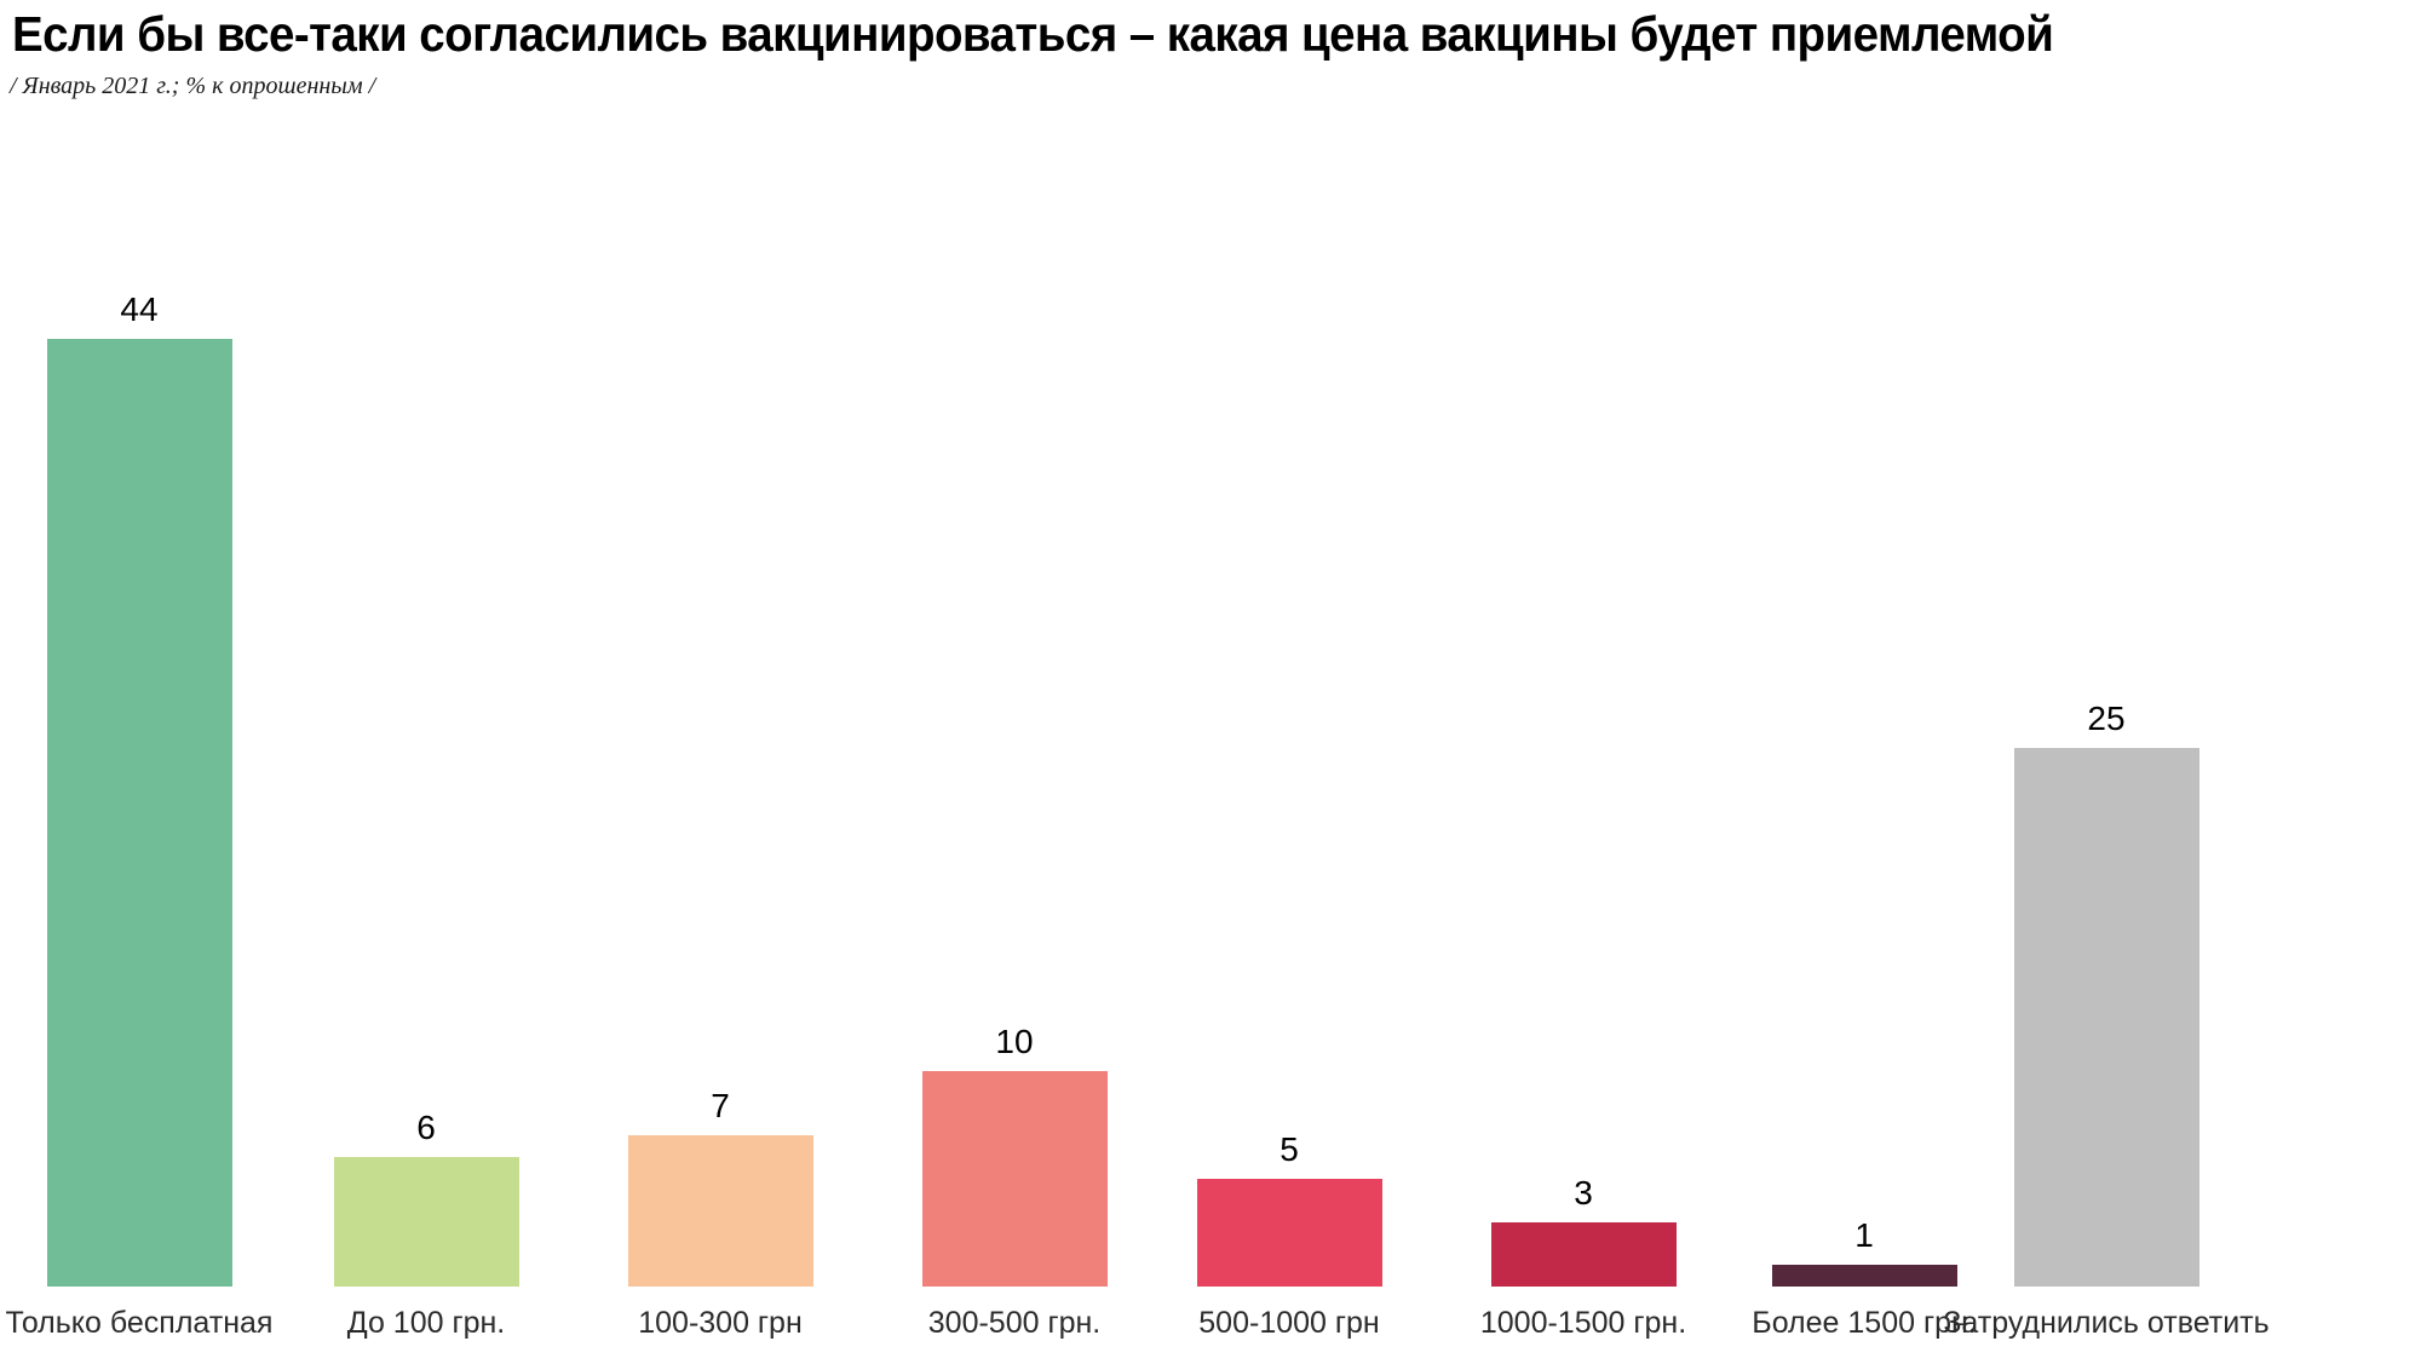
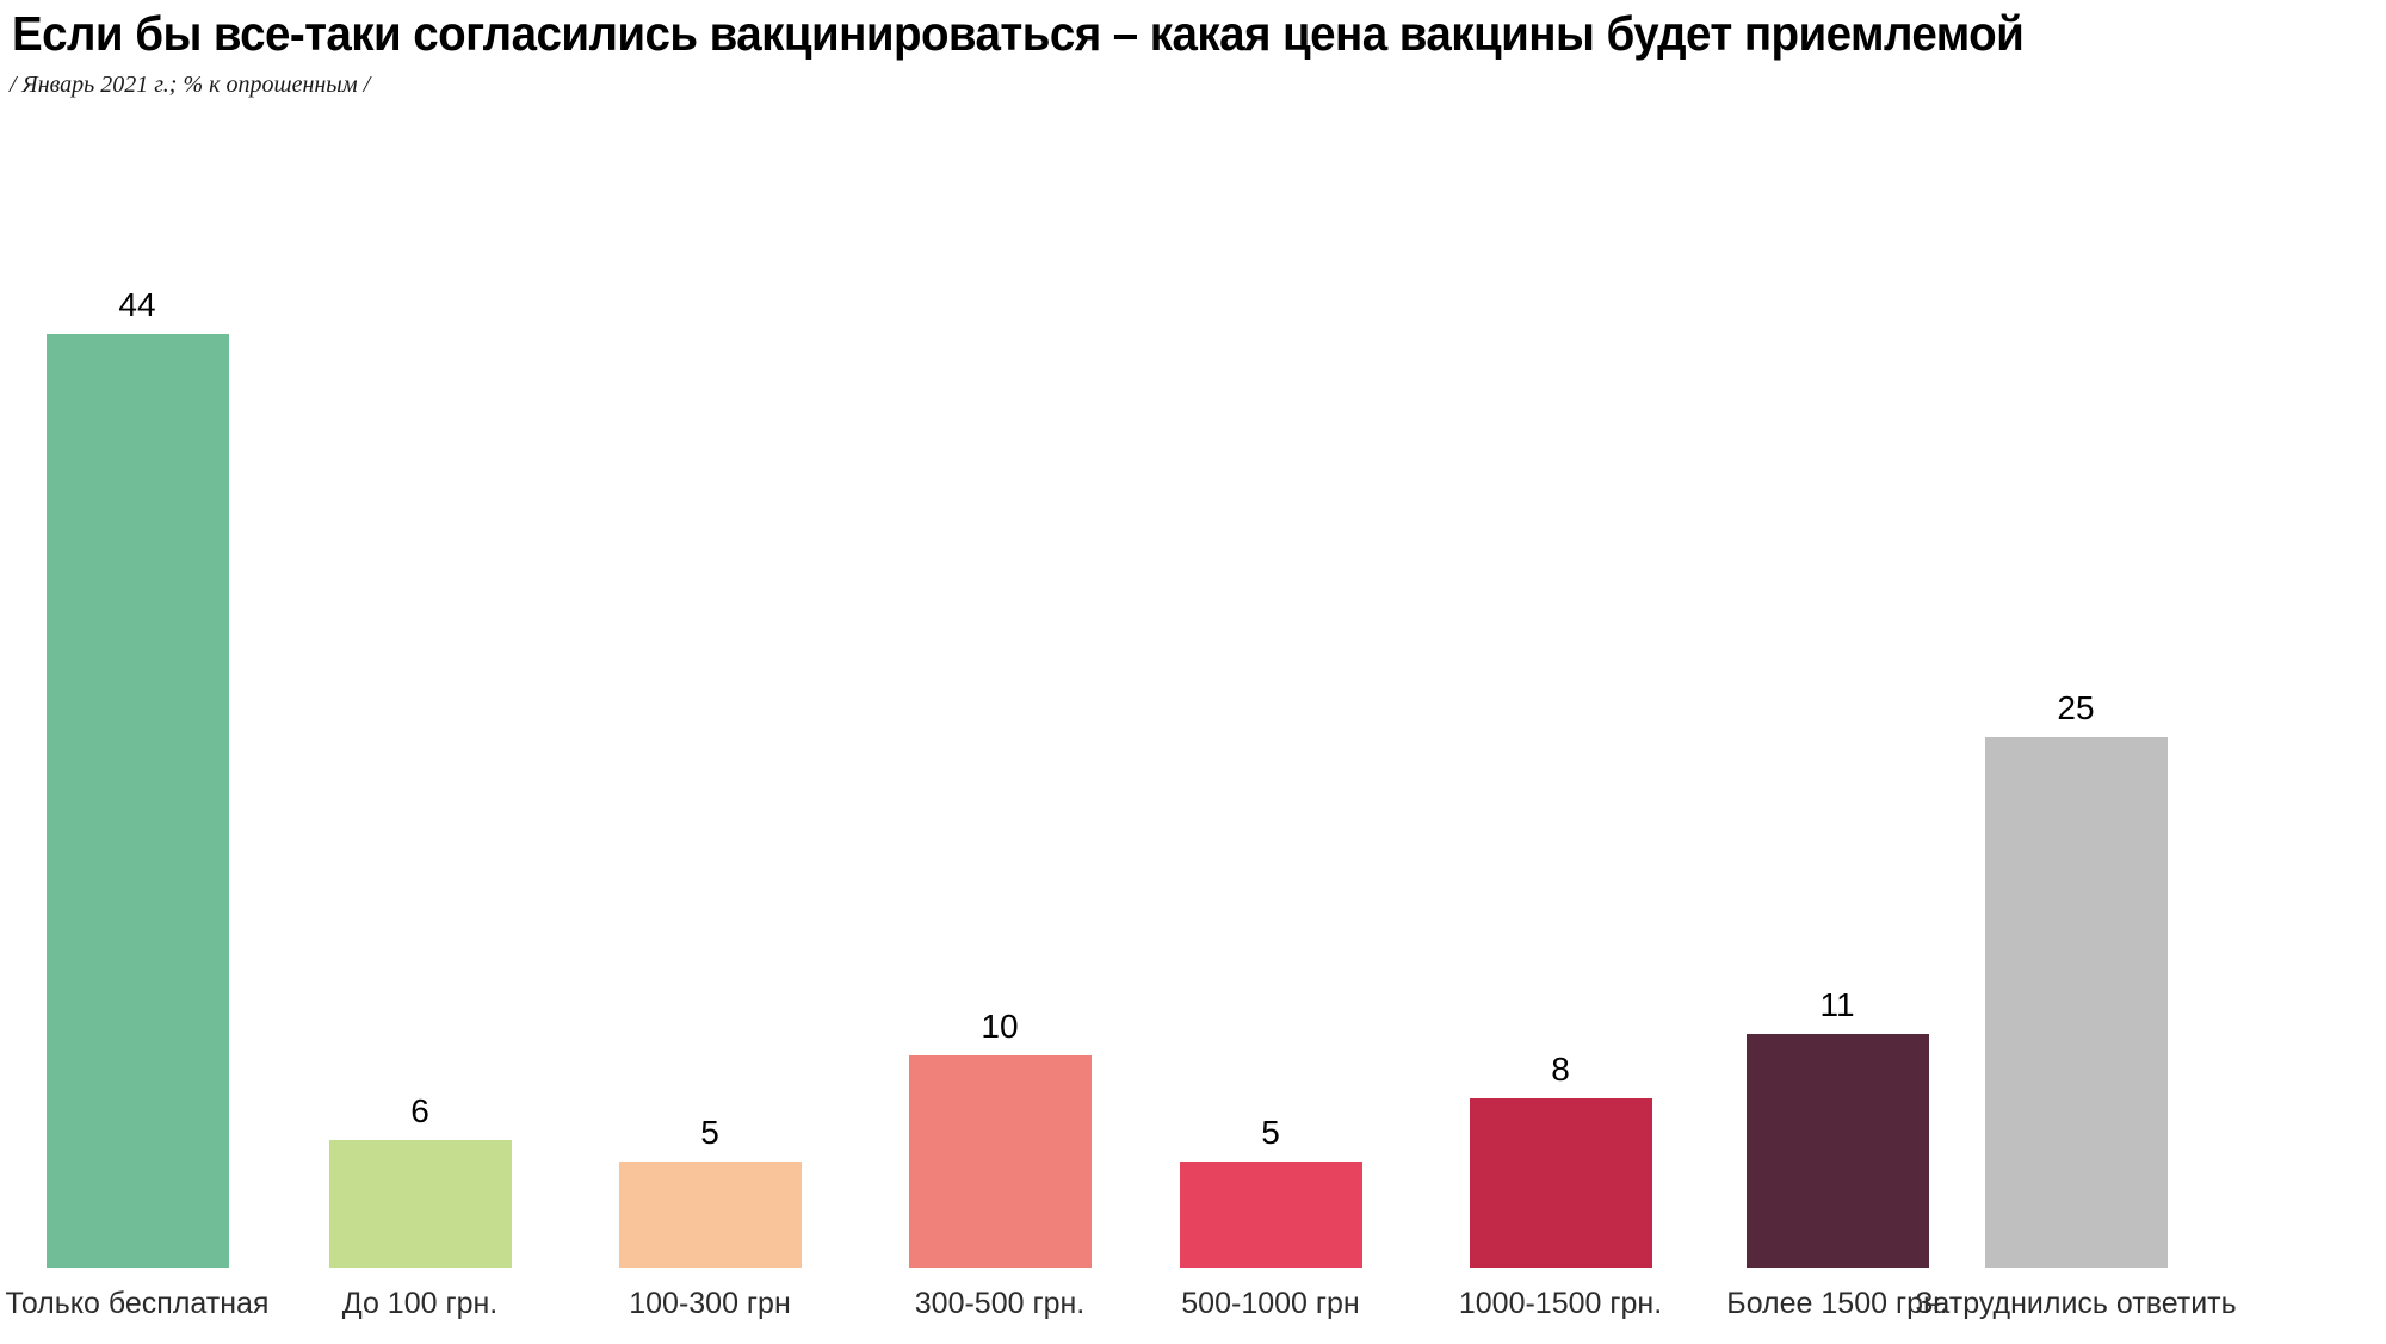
100-300 грн: 7 -> 5
1000-1500 грн.: 3 -> 8
Более 1500 грн.: 1 -> 11
